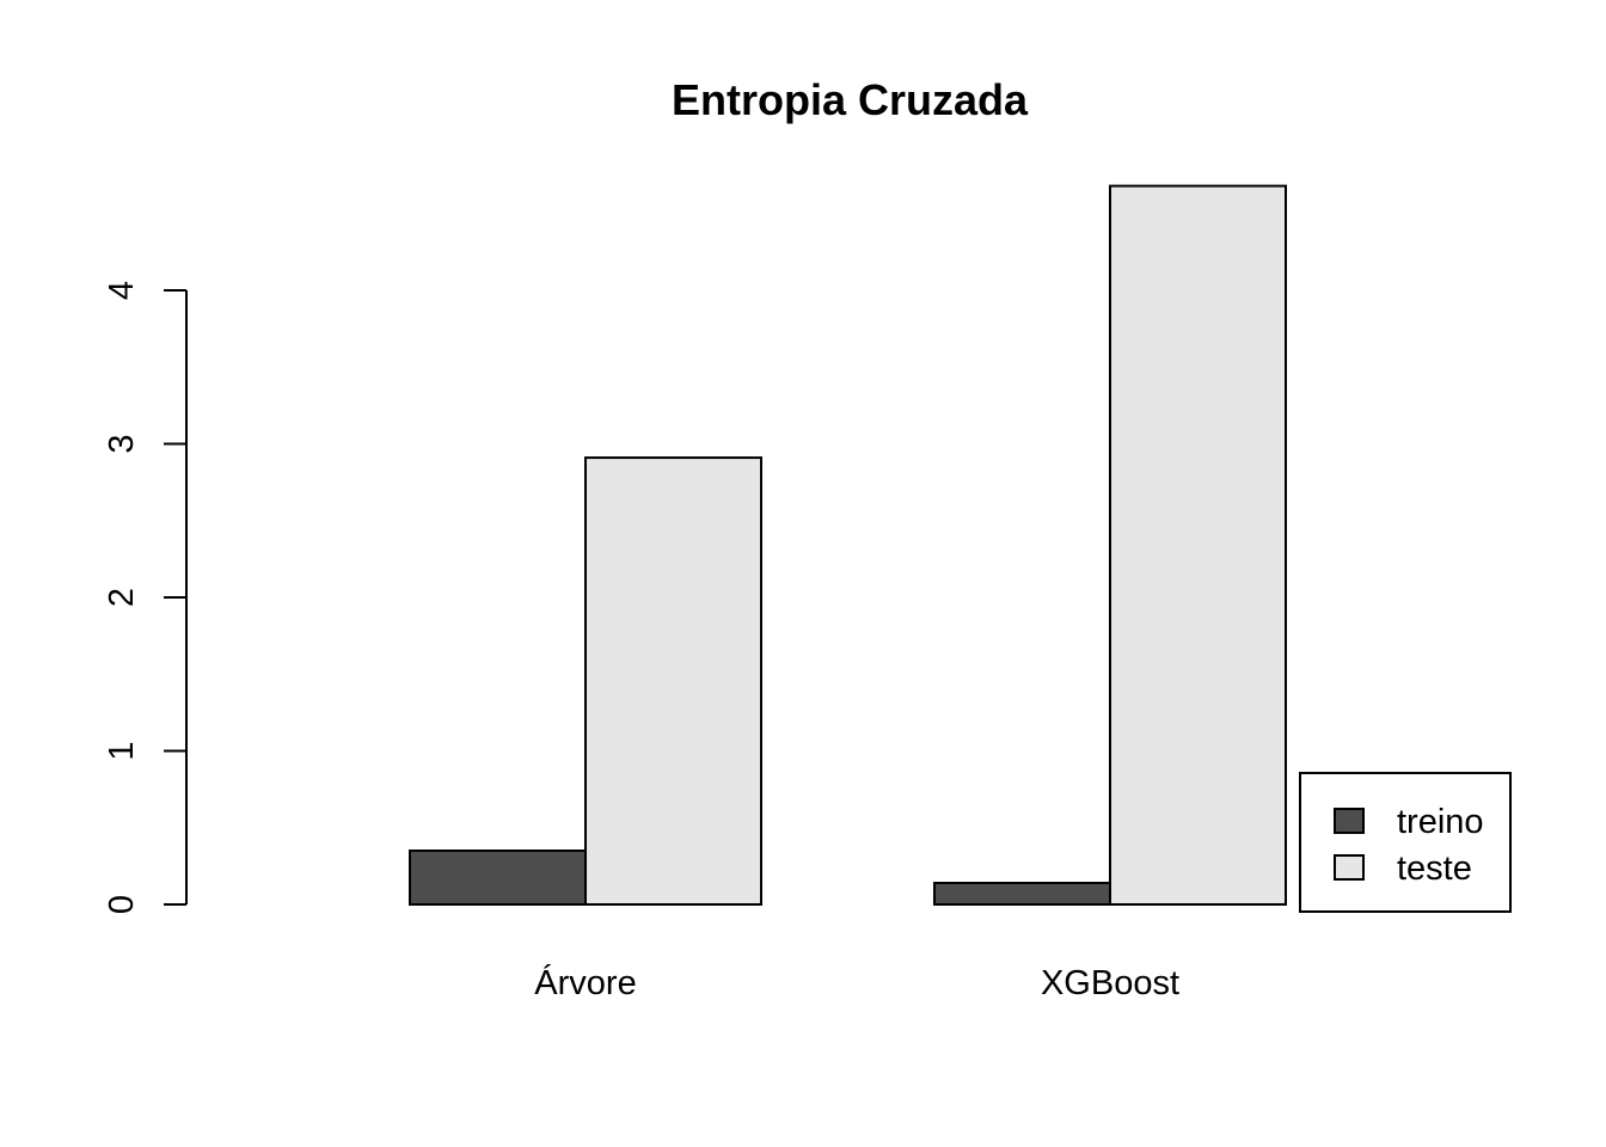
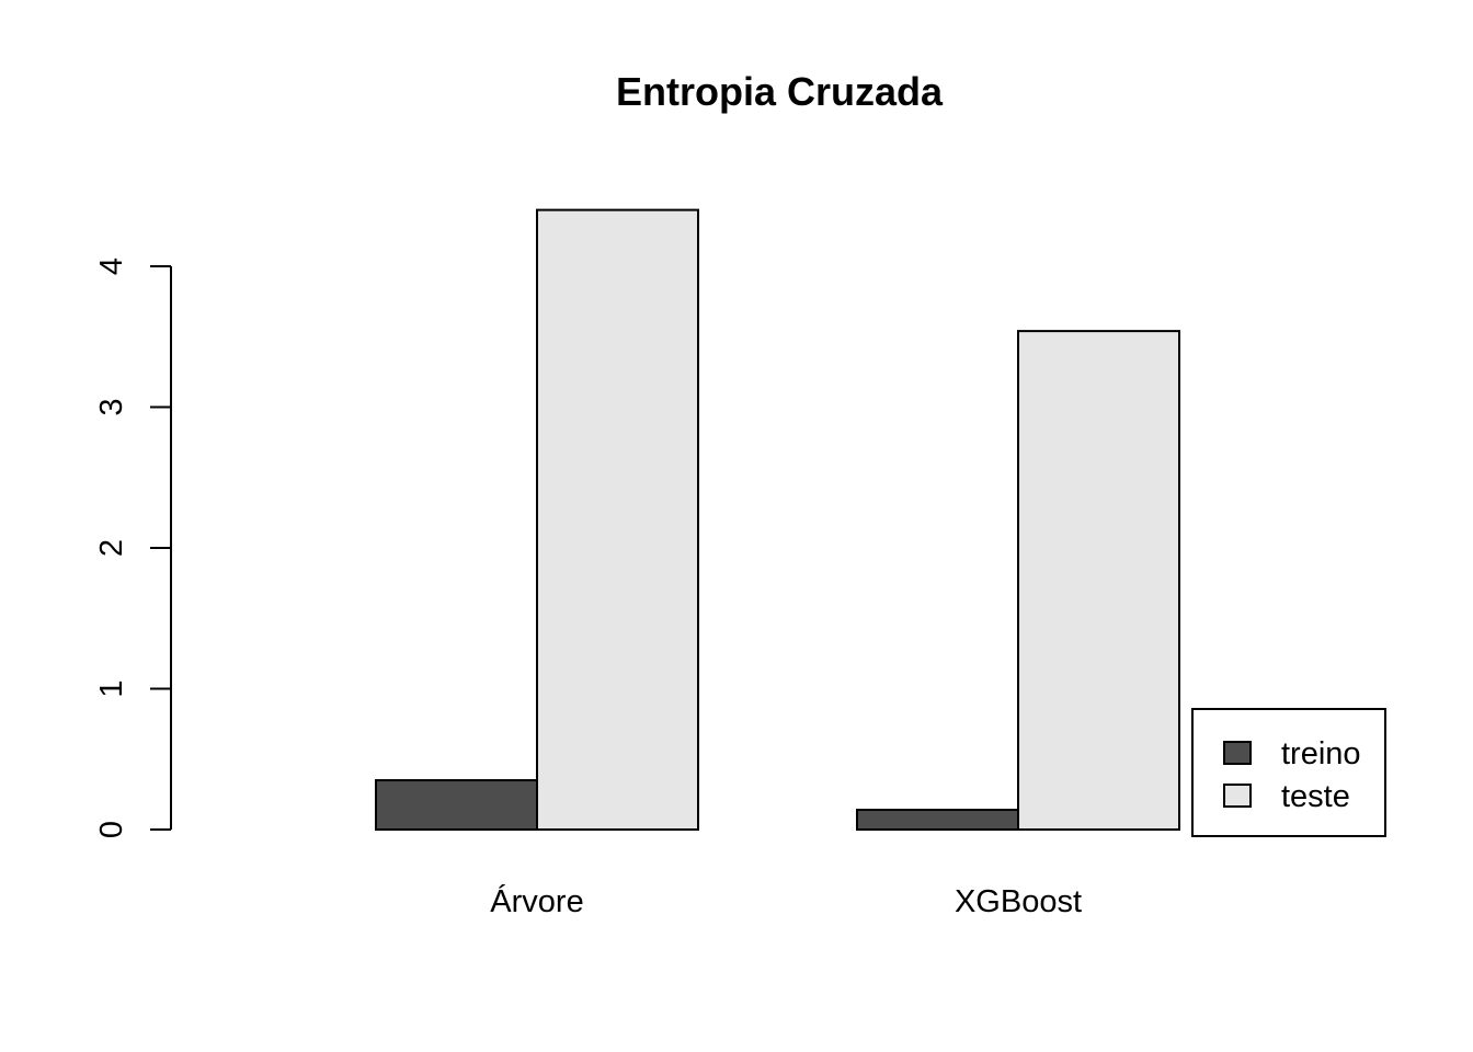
teste/Árvore: 2.91 -> 4.40
teste/XGBoost: 4.68 -> 3.54
